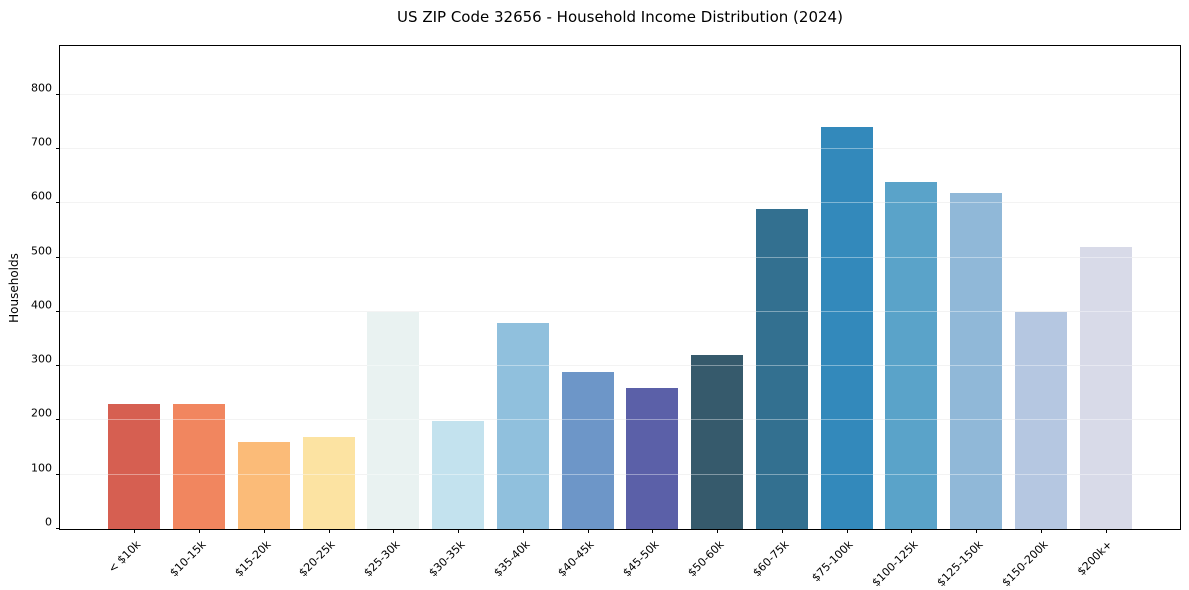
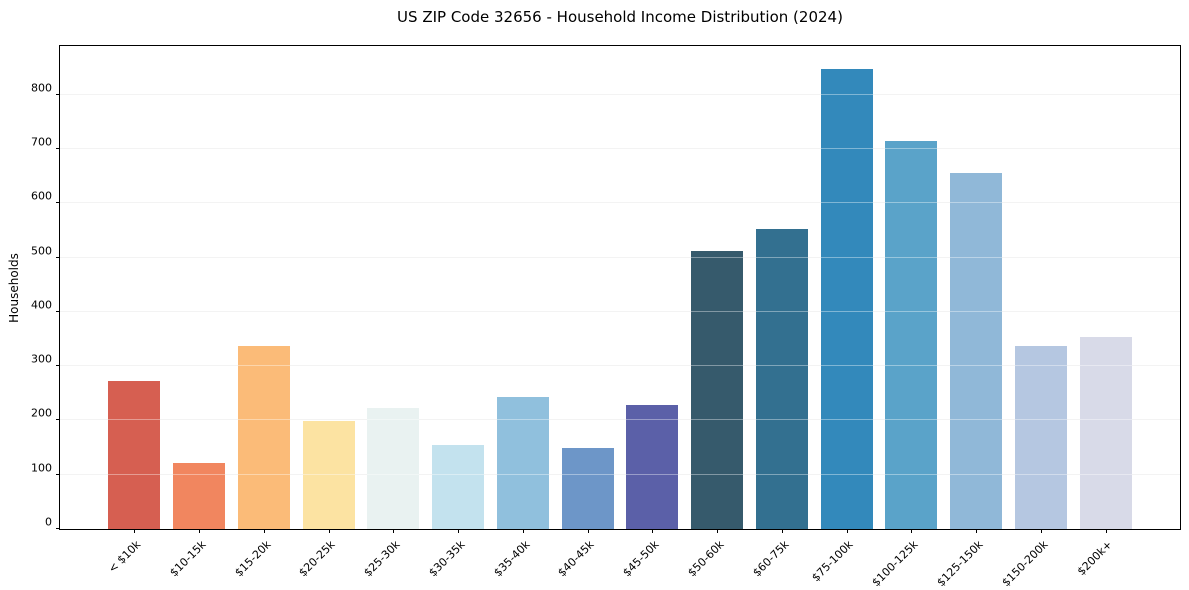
< $10k: 230 -> 270
$10-15k: 230 -> 120
$15-20k: 160 -> 340
$20-25k: 170 -> 200
$25-30k: 400 -> 220
$30-35k: 200 -> 160
$35-40k: 380 -> 240
$40-45k: 290 -> 150
$45-50k: 260 -> 230
$50-60k: 320 -> 510
$60-75k: 590 -> 550
$75-100k: 740 -> 850
$100-125k: 640 -> 720
$125-150k: 620 -> 660
$150-200k: 400 -> 340
$200k+: 520 -> 350
